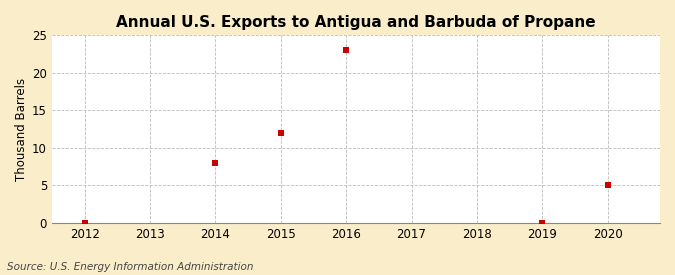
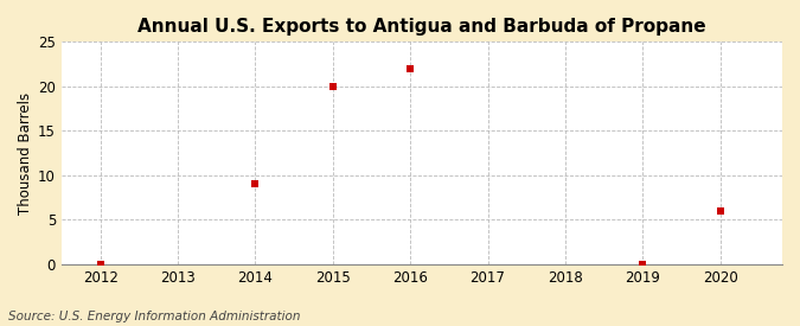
2014: 8 -> 9
2015: 12 -> 20
2016: 23 -> 22
2020: 5 -> 6
